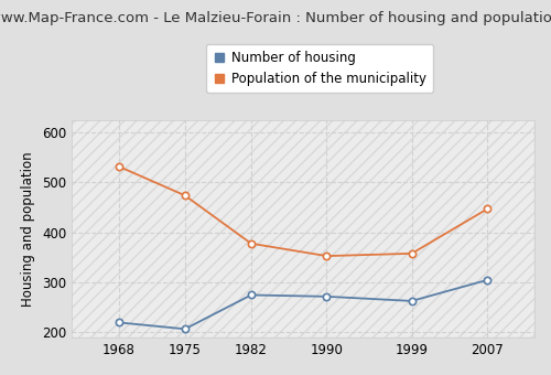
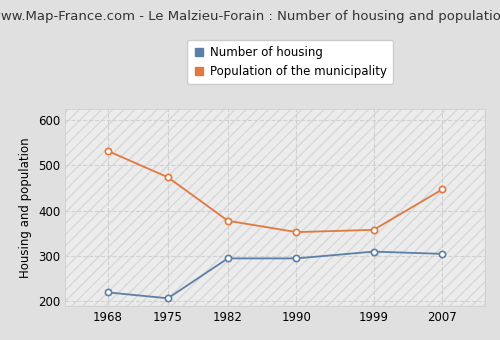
Number of housing/1982: 275 -> 295
Number of housing/1990: 272 -> 295
Number of housing/1999: 263 -> 310
